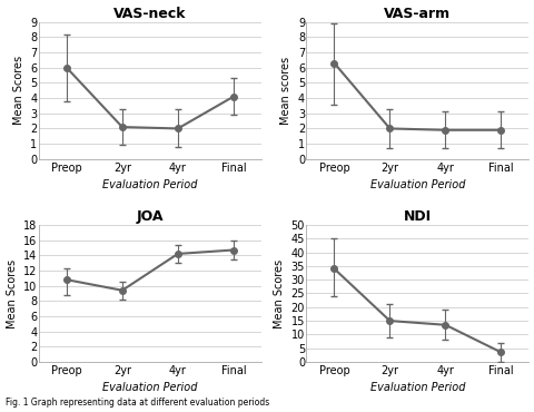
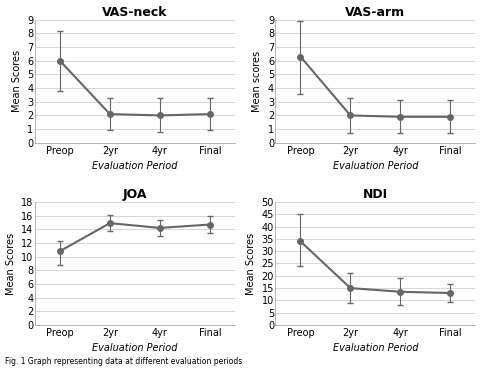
VAS-neck/Final: 4.1 -> 2.1
JOA/2yr: 9.4 -> 14.9
NDI/Final: 3.5 -> 13.0
